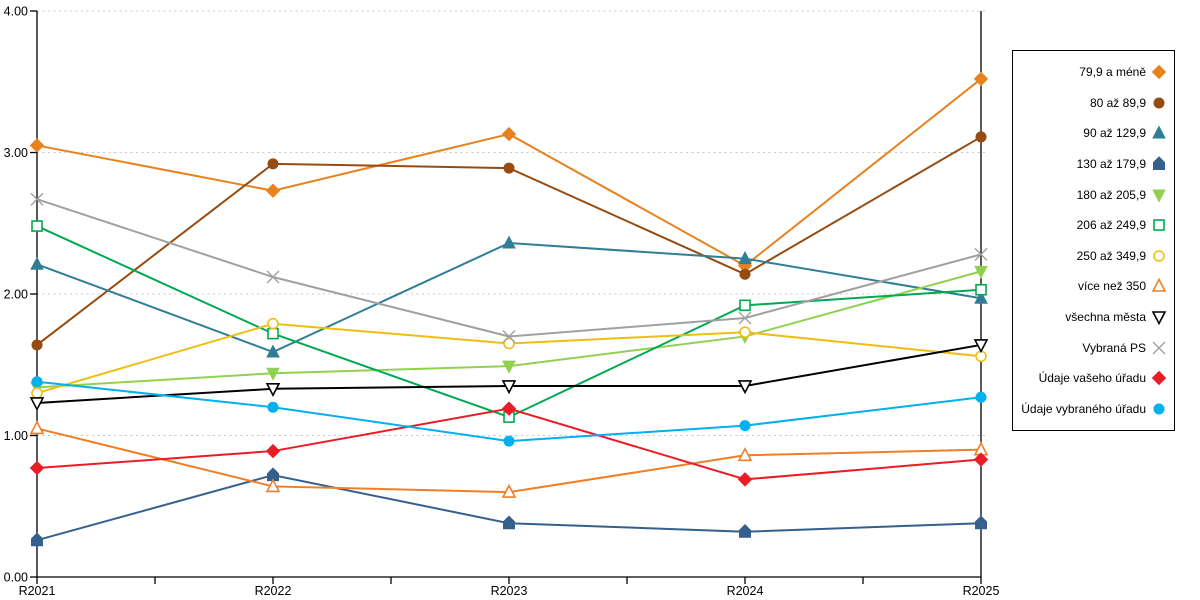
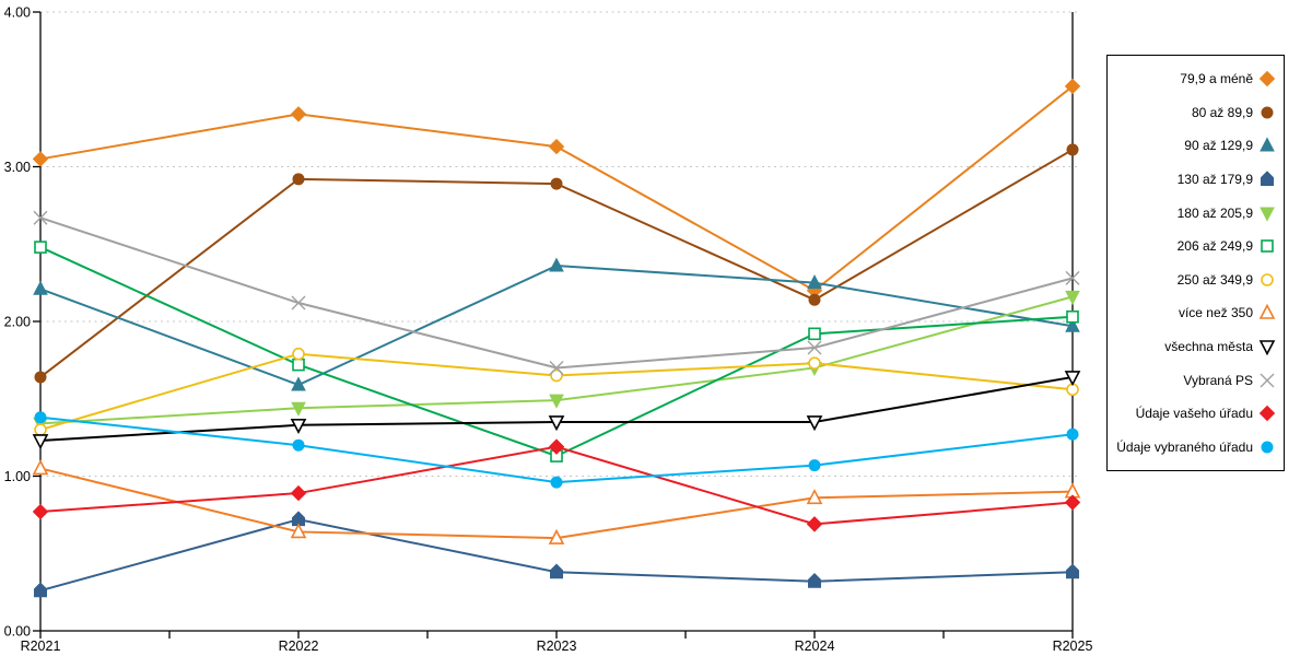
79,9 a méně/R2022: 2.73 -> 3.34
